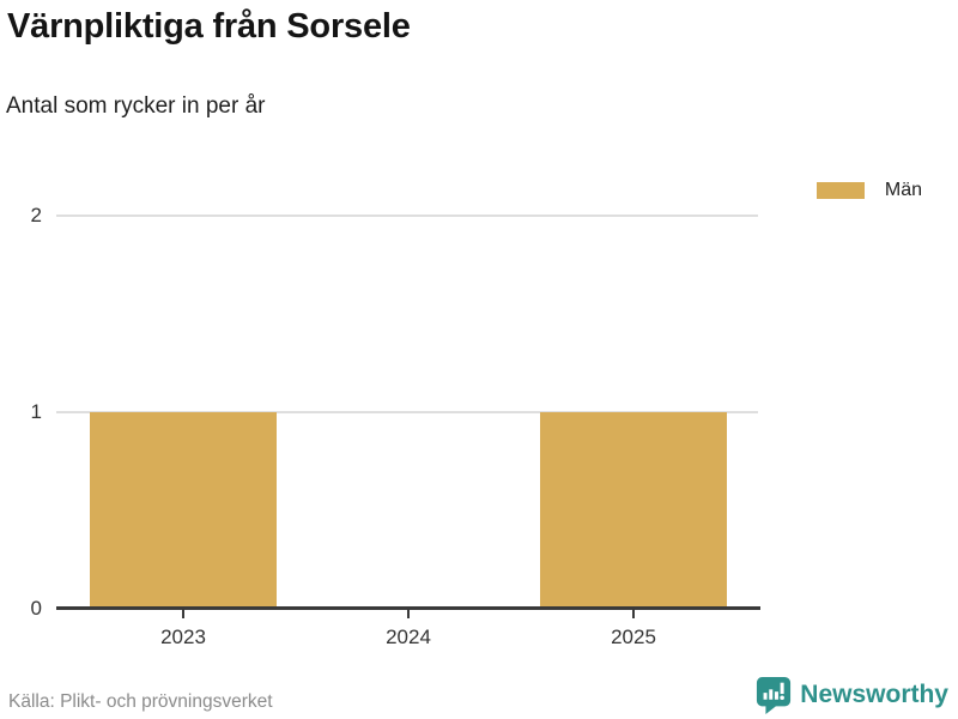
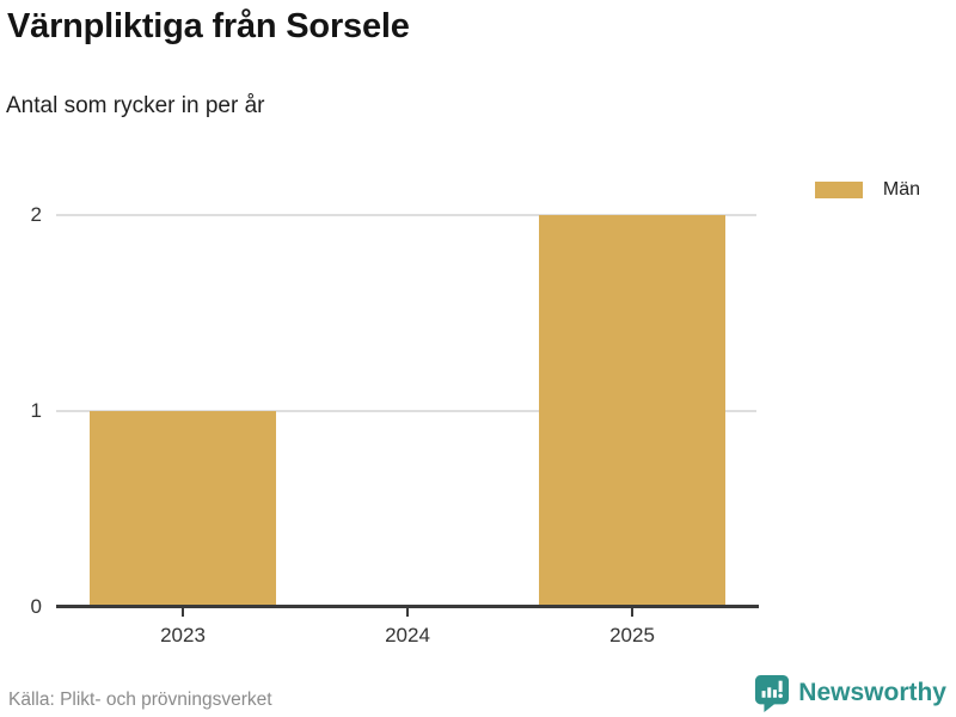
2025: 1 -> 2
